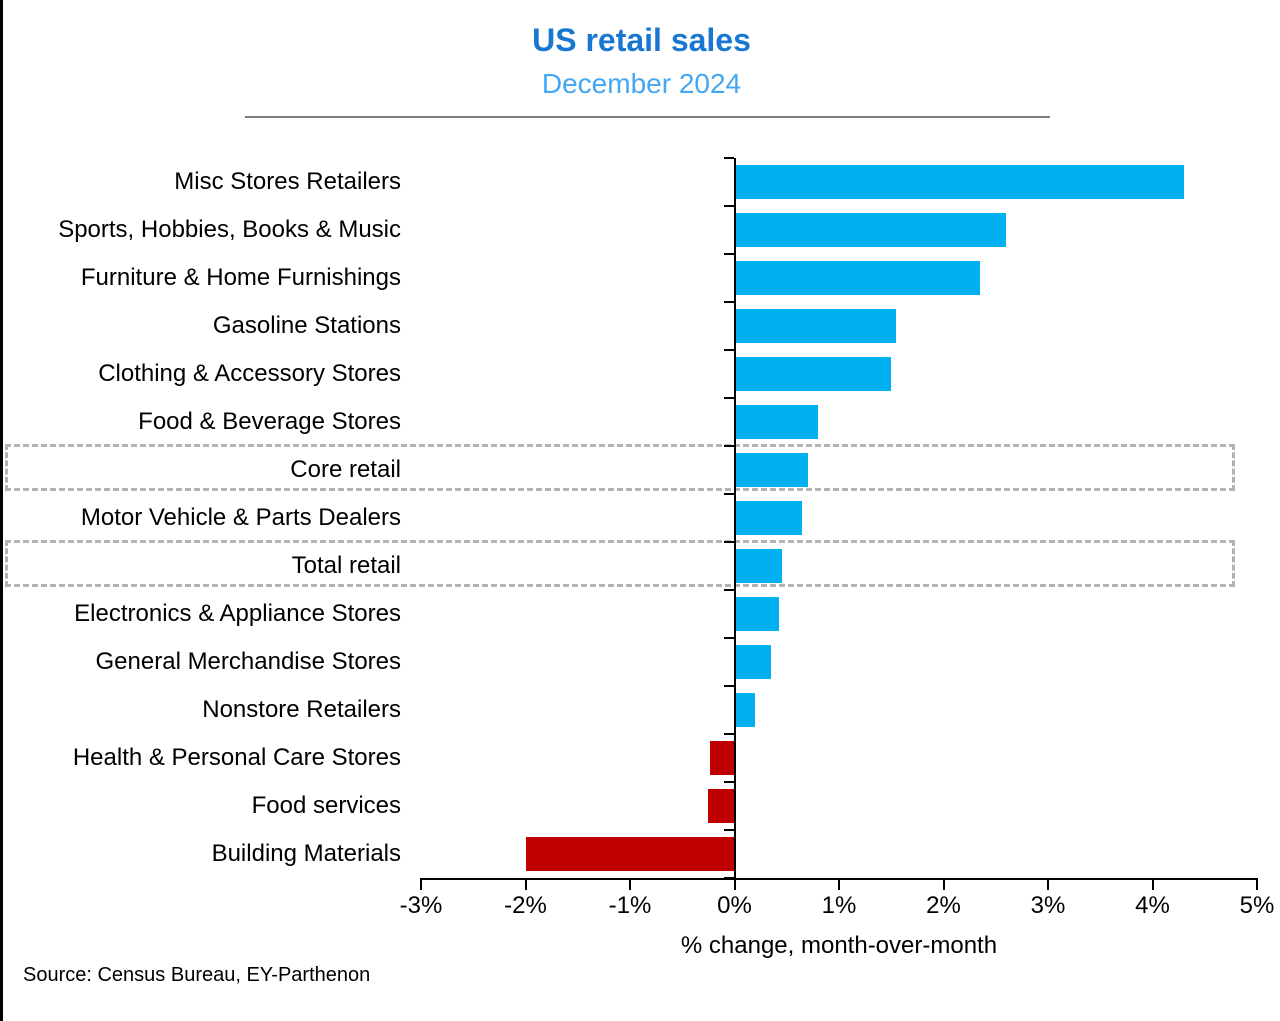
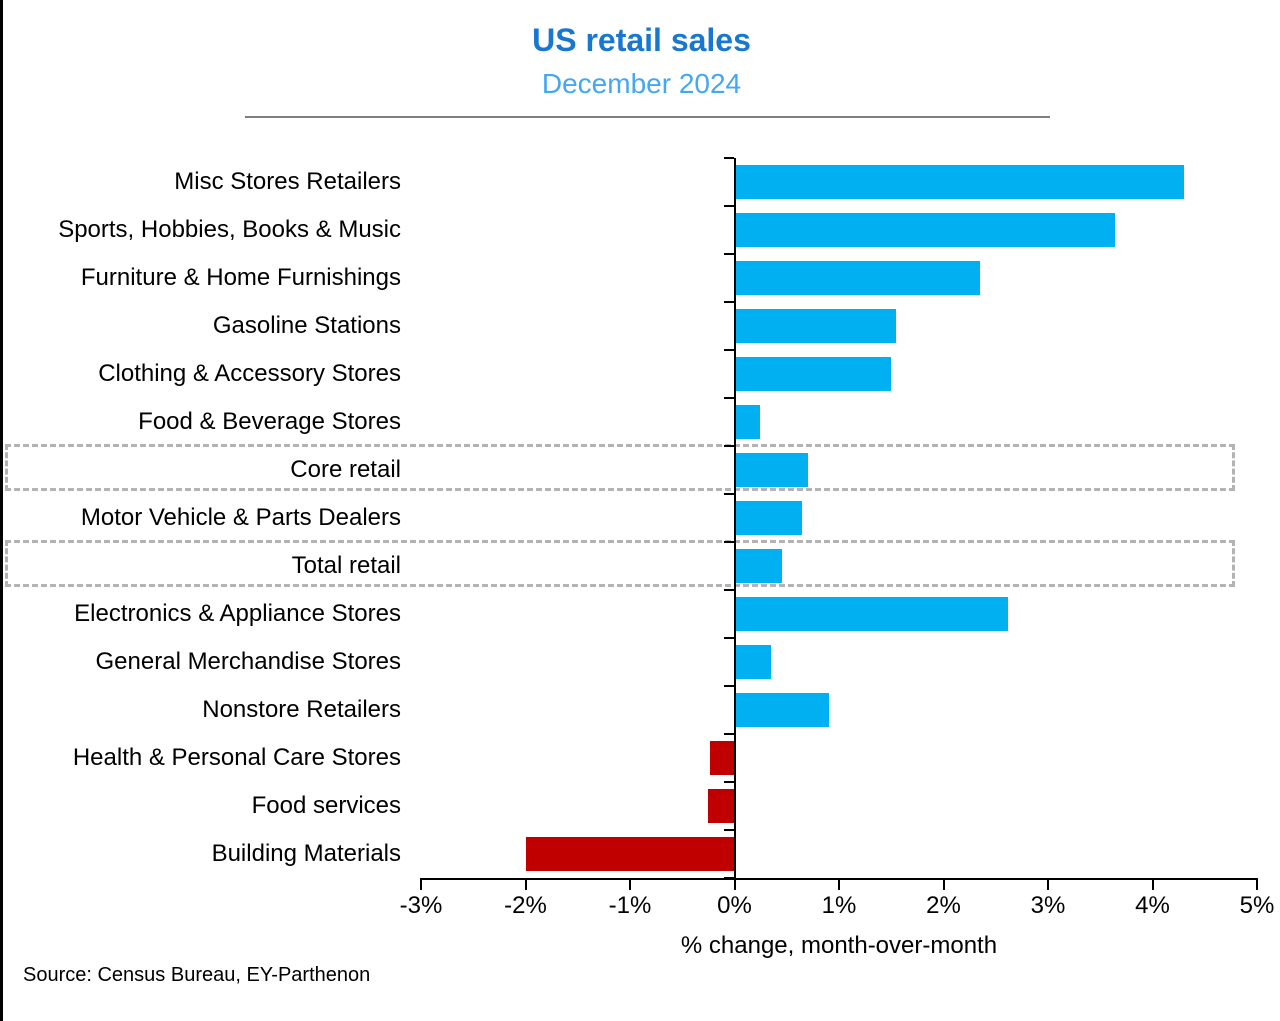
Sports, Hobbies, Books & Music: 2.60% -> 3.64%
Food & Beverage Stores: 0.80% -> 0.24%
Electronics & Appliance Stores: 0.43% -> 2.62%
Nonstore Retailers: 0.20% -> 0.90%
